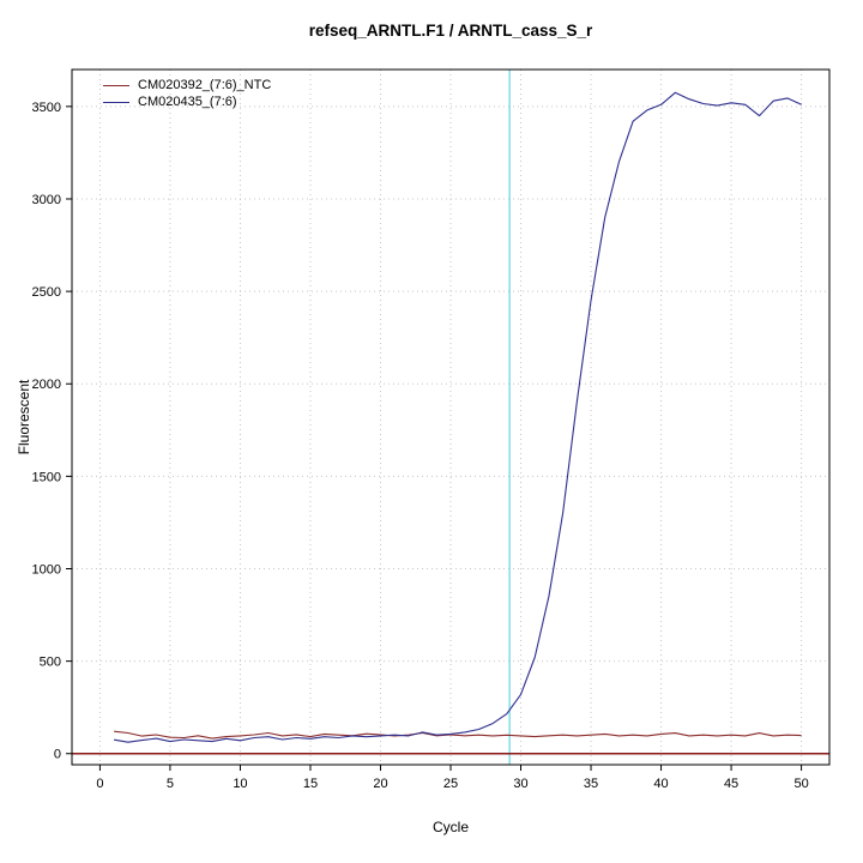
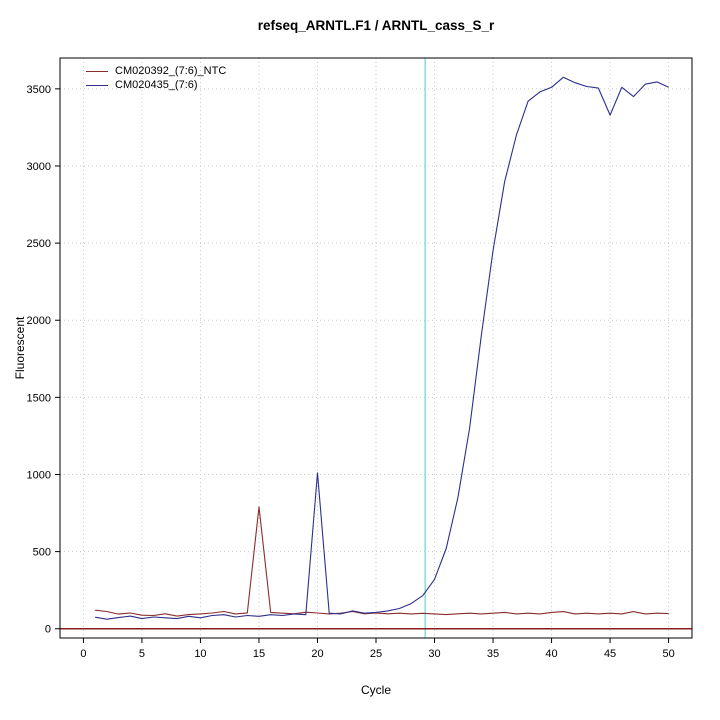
CM020392_(7:6)_NTC/15: 90 -> 790
CM020435_(7:6)/20: 100 -> 1010
CM020435_(7:6)/45: 3520 -> 3330
